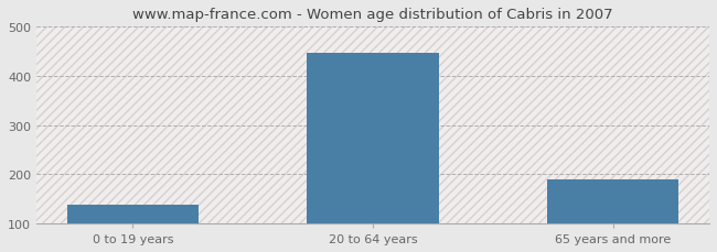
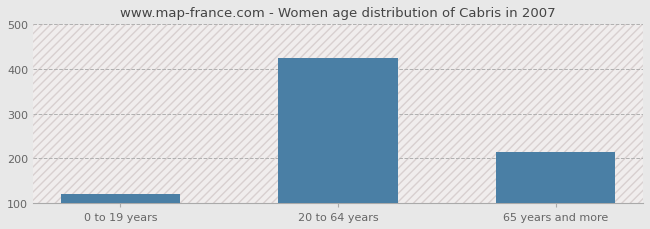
0 to 19 years: 137 -> 120
20 to 64 years: 447 -> 425
65 years and more: 189 -> 215
